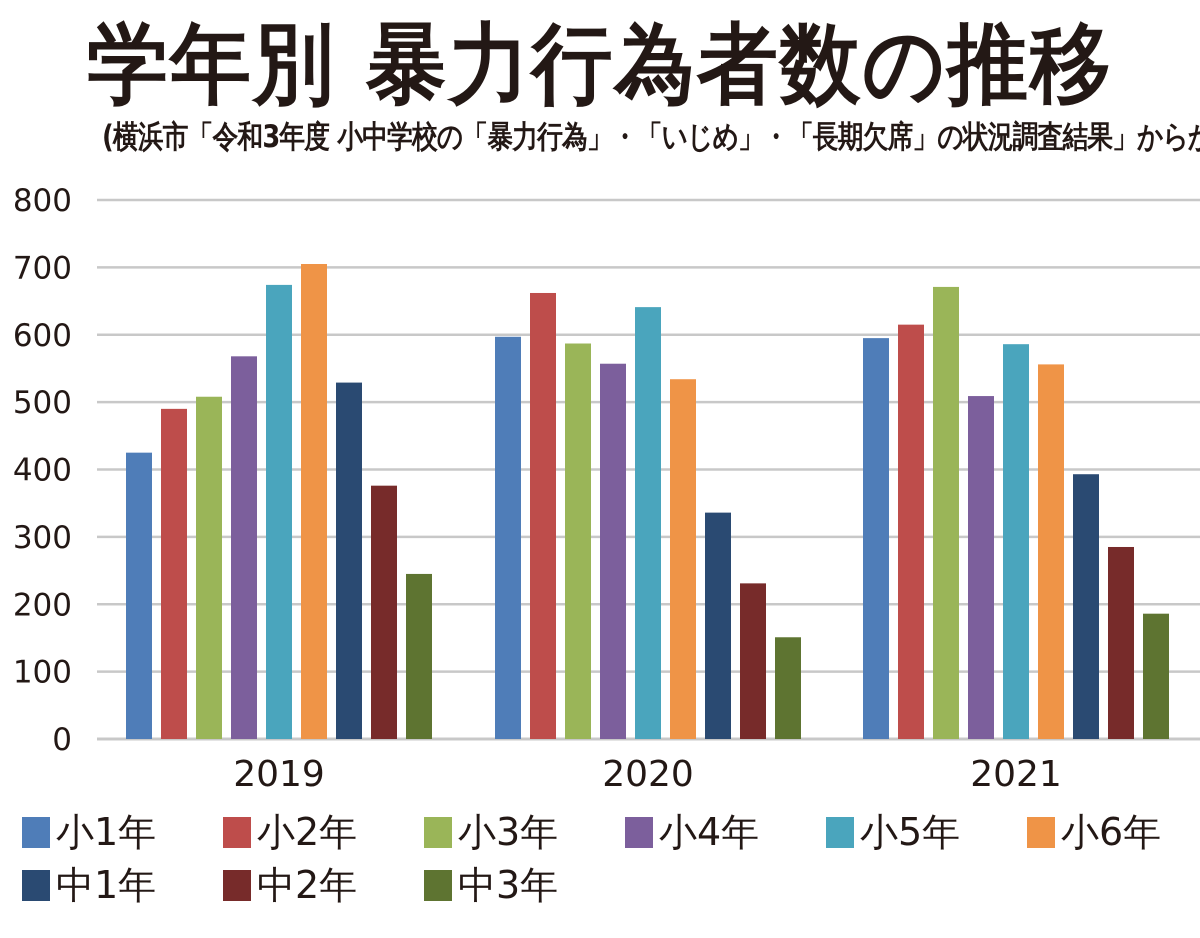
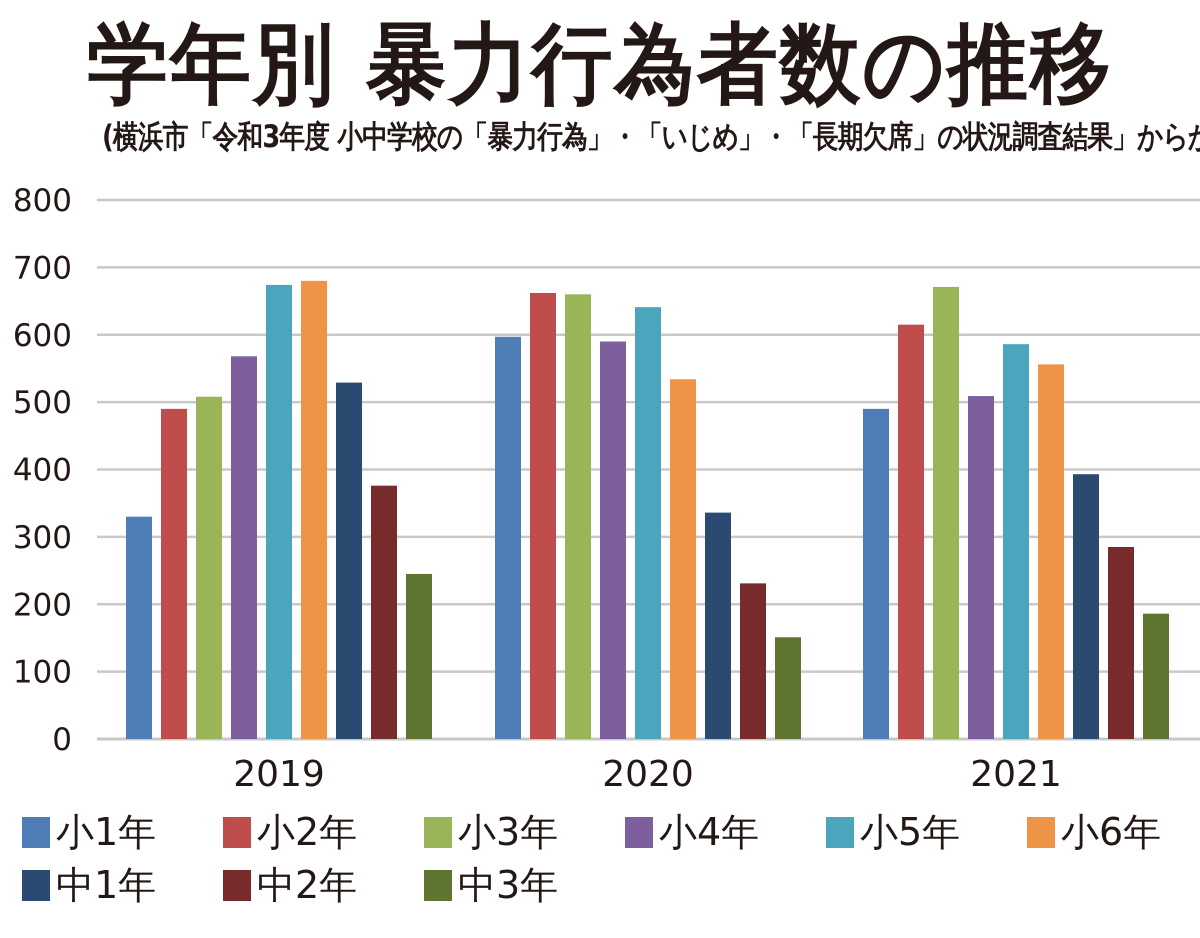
小1年/2019: 420 -> 330
小6年/2019: 700 -> 680
小3年/2020: 590 -> 660
小4年/2020: 560 -> 590
小1年/2021: 600 -> 490
